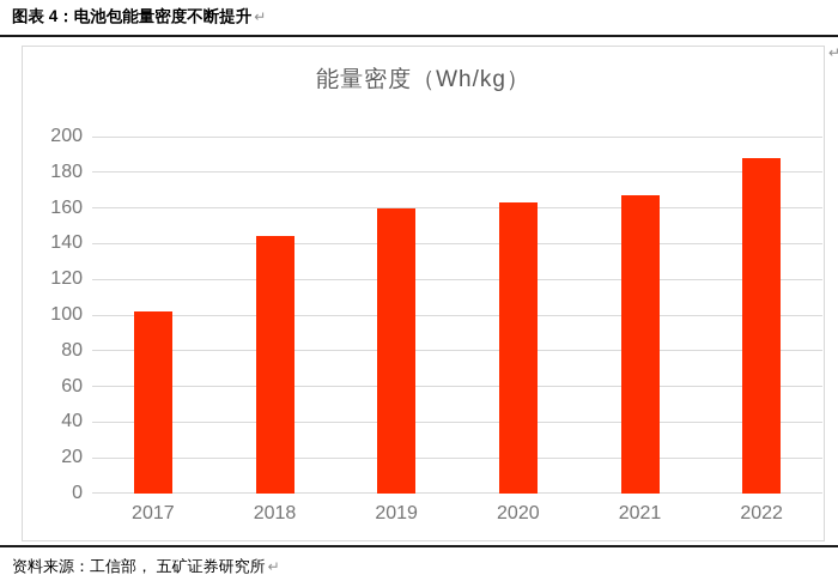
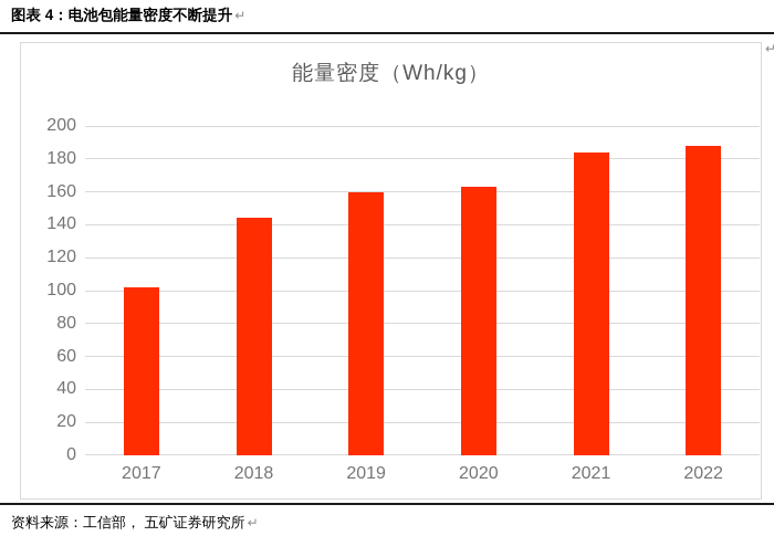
2021: 167 -> 184
